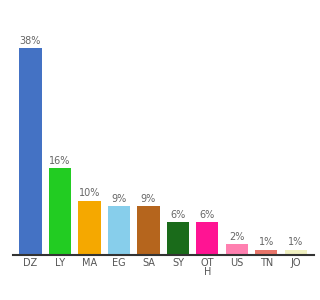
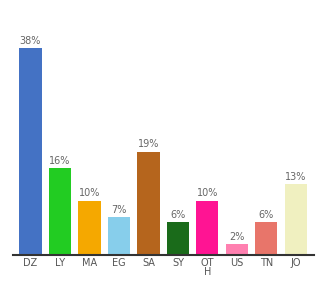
EG: 9% -> 7%
SA: 9% -> 19%
OT H: 6% -> 10%
TN: 1% -> 6%
JO: 1% -> 13%
